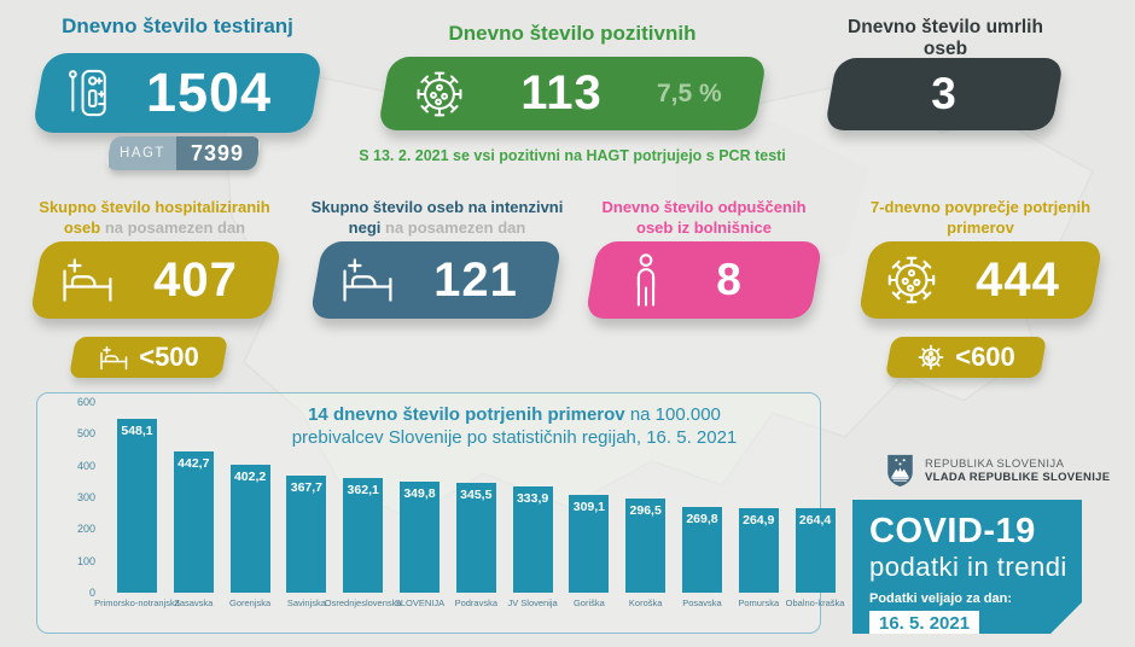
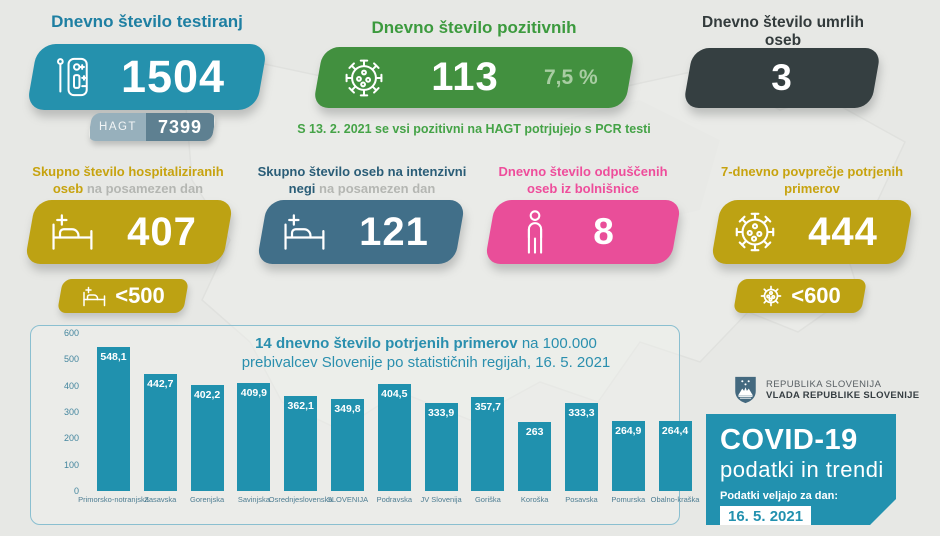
Savinjska: 367,7 -> 409,9
Podravska: 345,5 -> 404,5
Goriška: 309,1 -> 357,7
Koroška: 296,5 -> 263
Posavska: 269,8 -> 333,3
